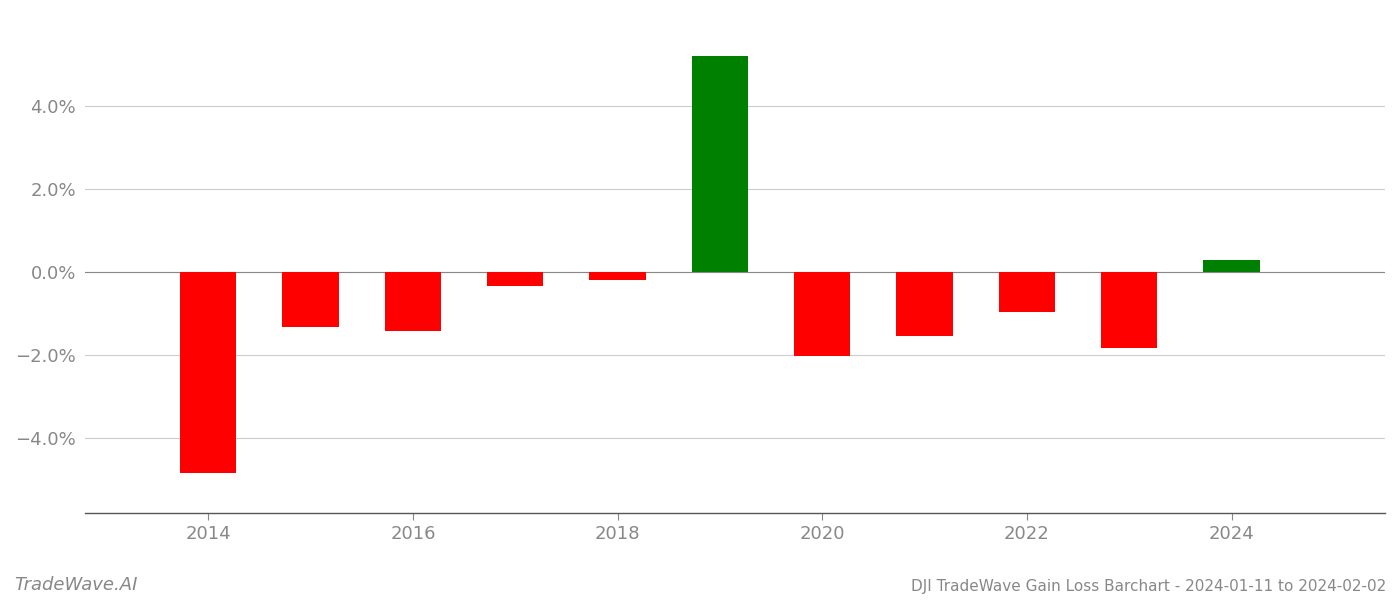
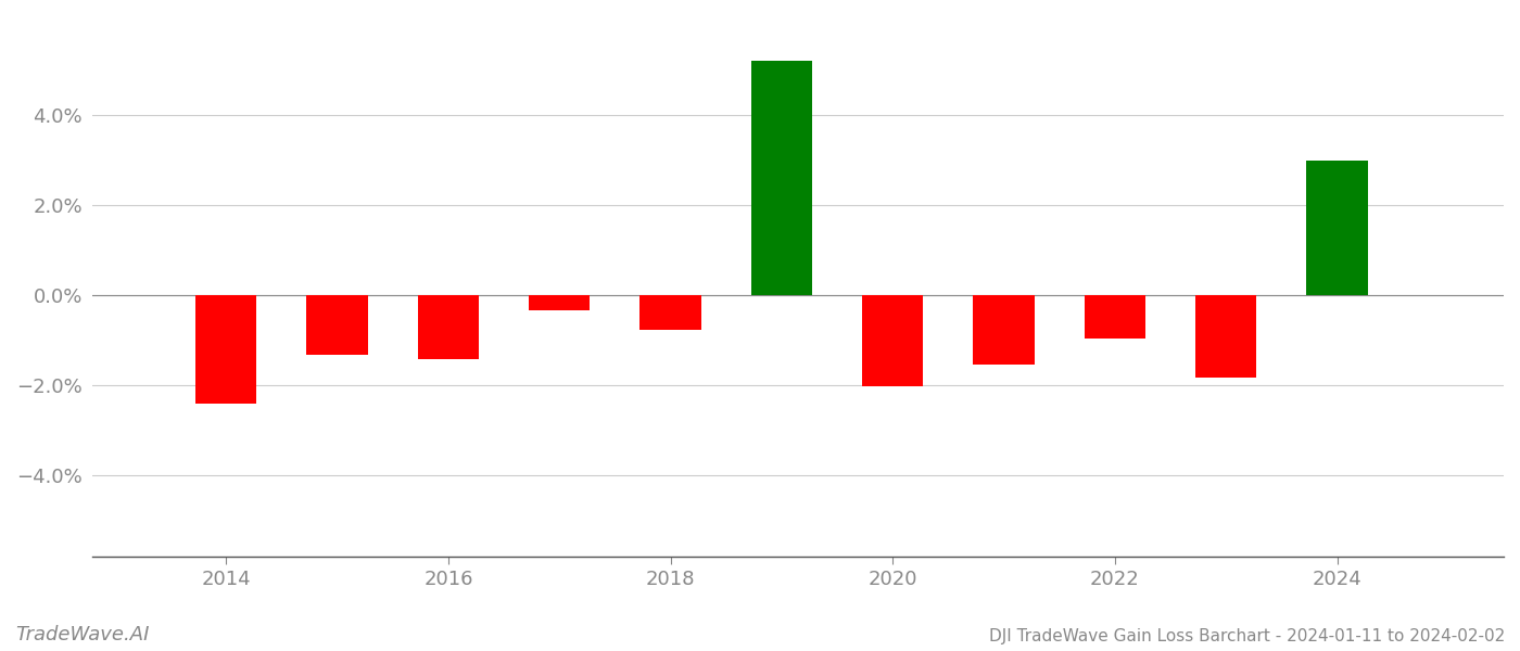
2014: -4.82% -> -2.40%
2018: -0.18% -> -0.75%
2024: 0.30% -> 3.00%
